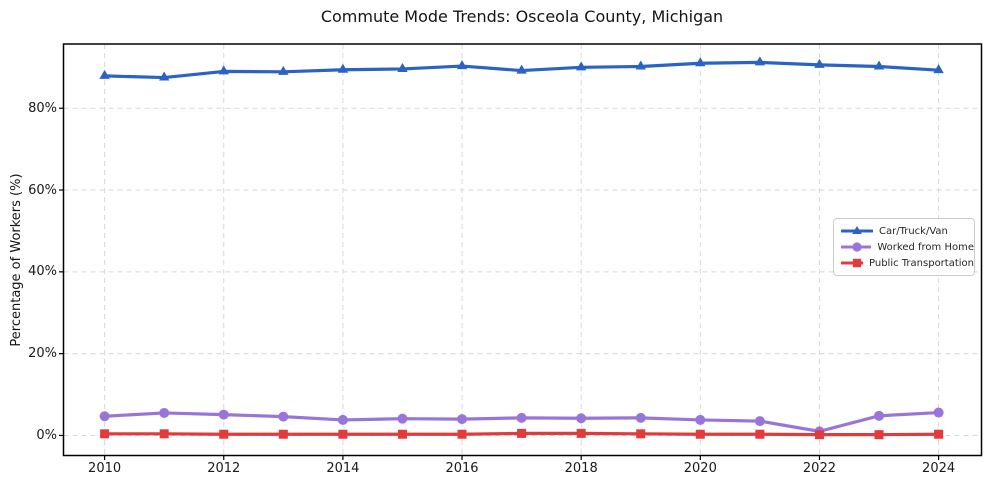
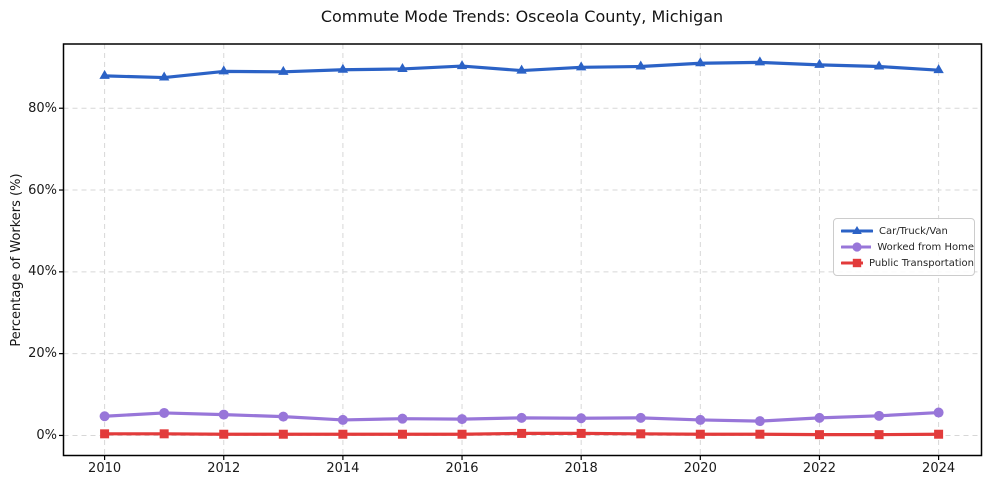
Worked from Home/2022: 1% -> 4%
